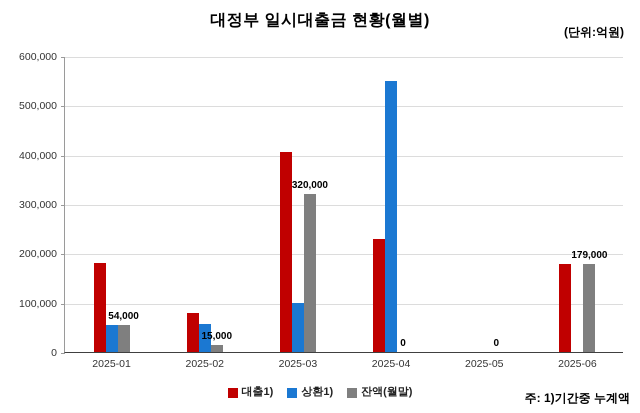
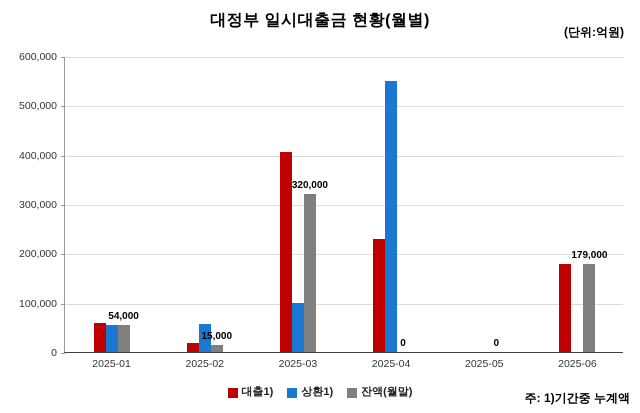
대출1)/2025-01: 180000 -> 60000
대출1)/2025-02: 80000 -> 20000
